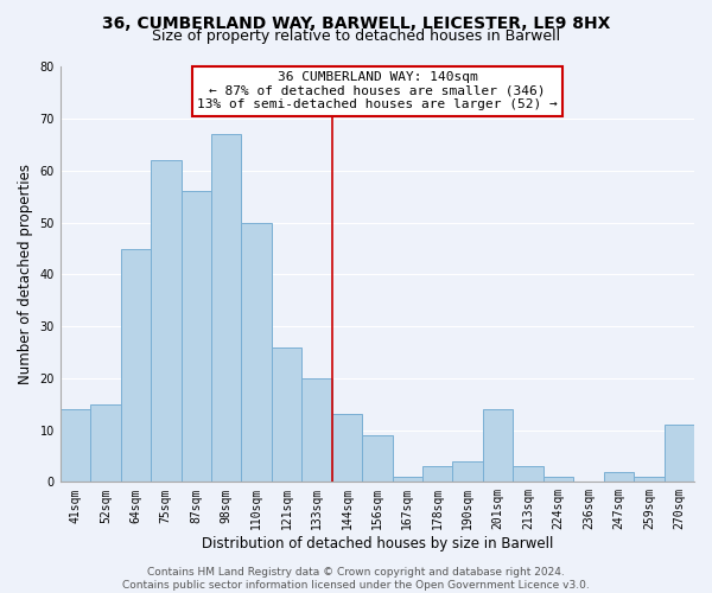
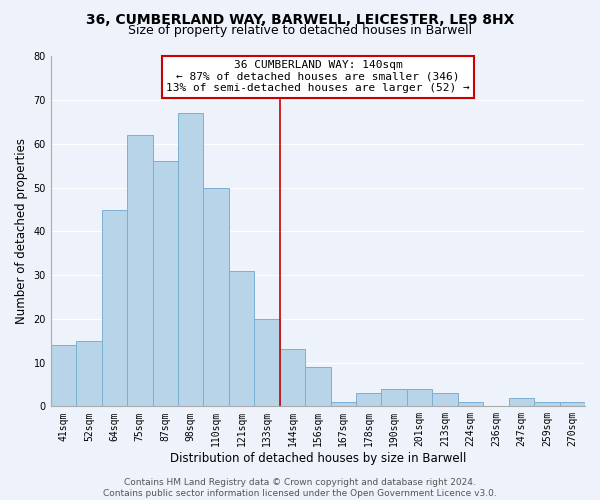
121sqm: 26 -> 31
201sqm: 14 -> 4
270sqm: 11 -> 1
